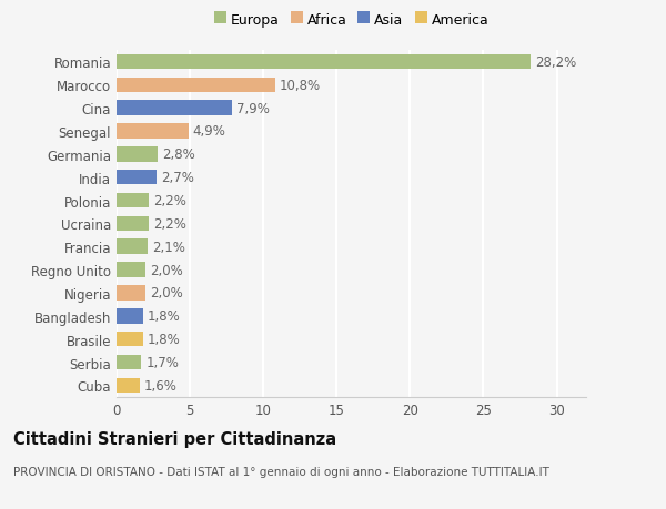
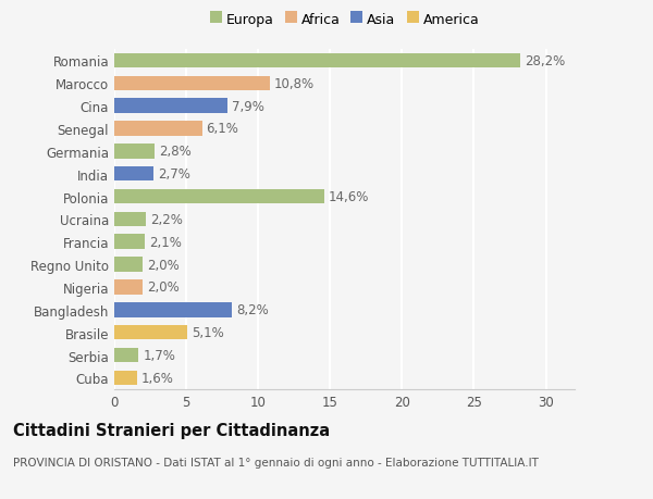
Senegal: 4,9% -> 6,1%
Polonia: 2,2% -> 14,6%
Bangladesh: 1,8% -> 8,2%
Brasile: 1,8% -> 5,1%
